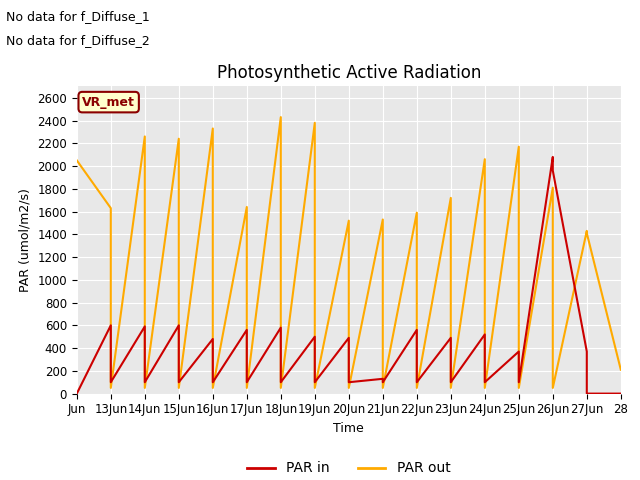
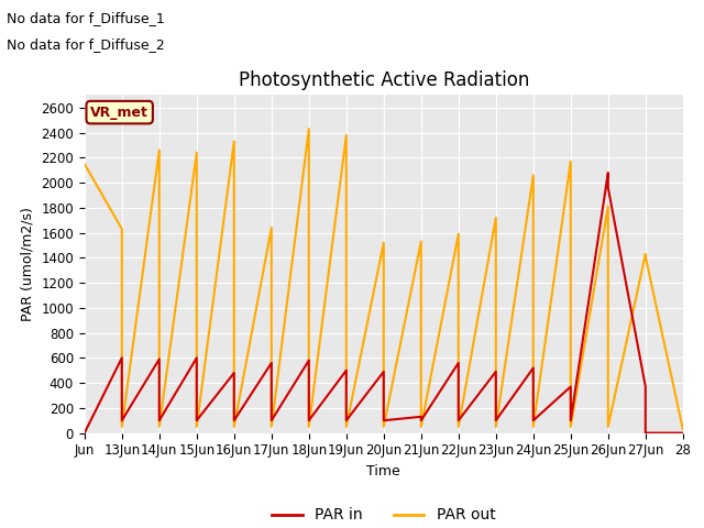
PAR out/Jun: 2050 -> 2150
PAR out/28: 210 -> 30
